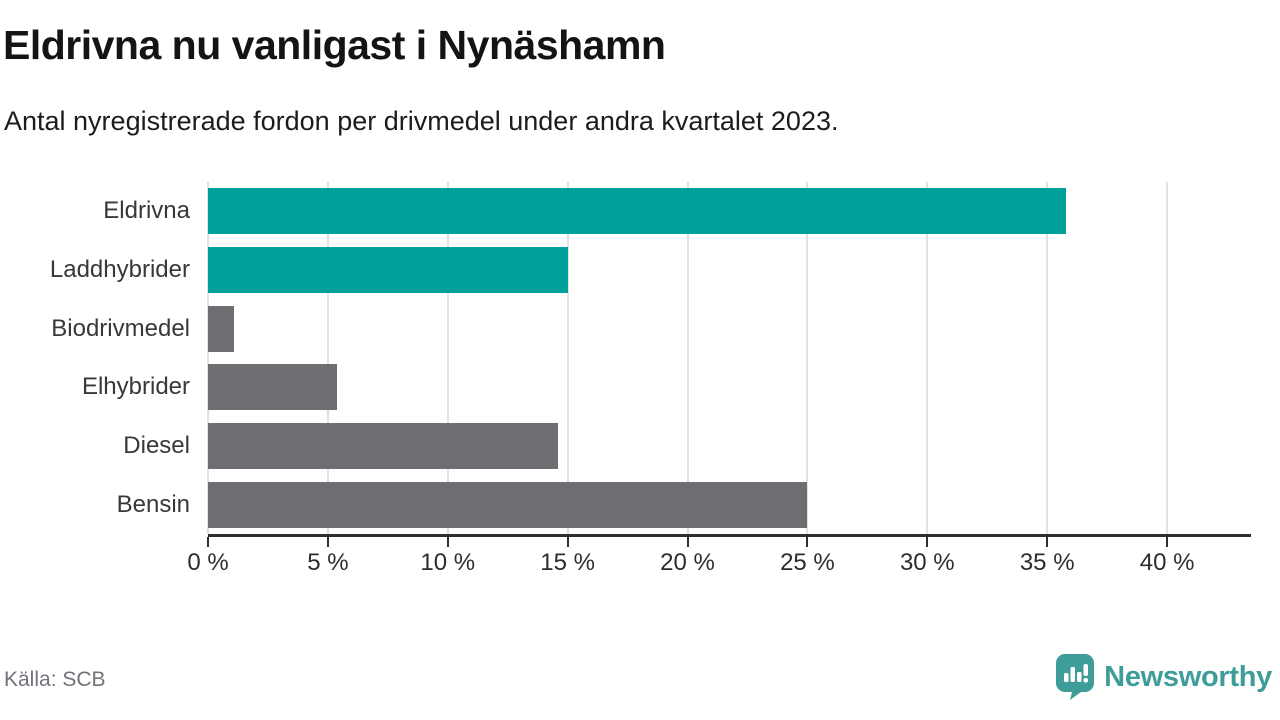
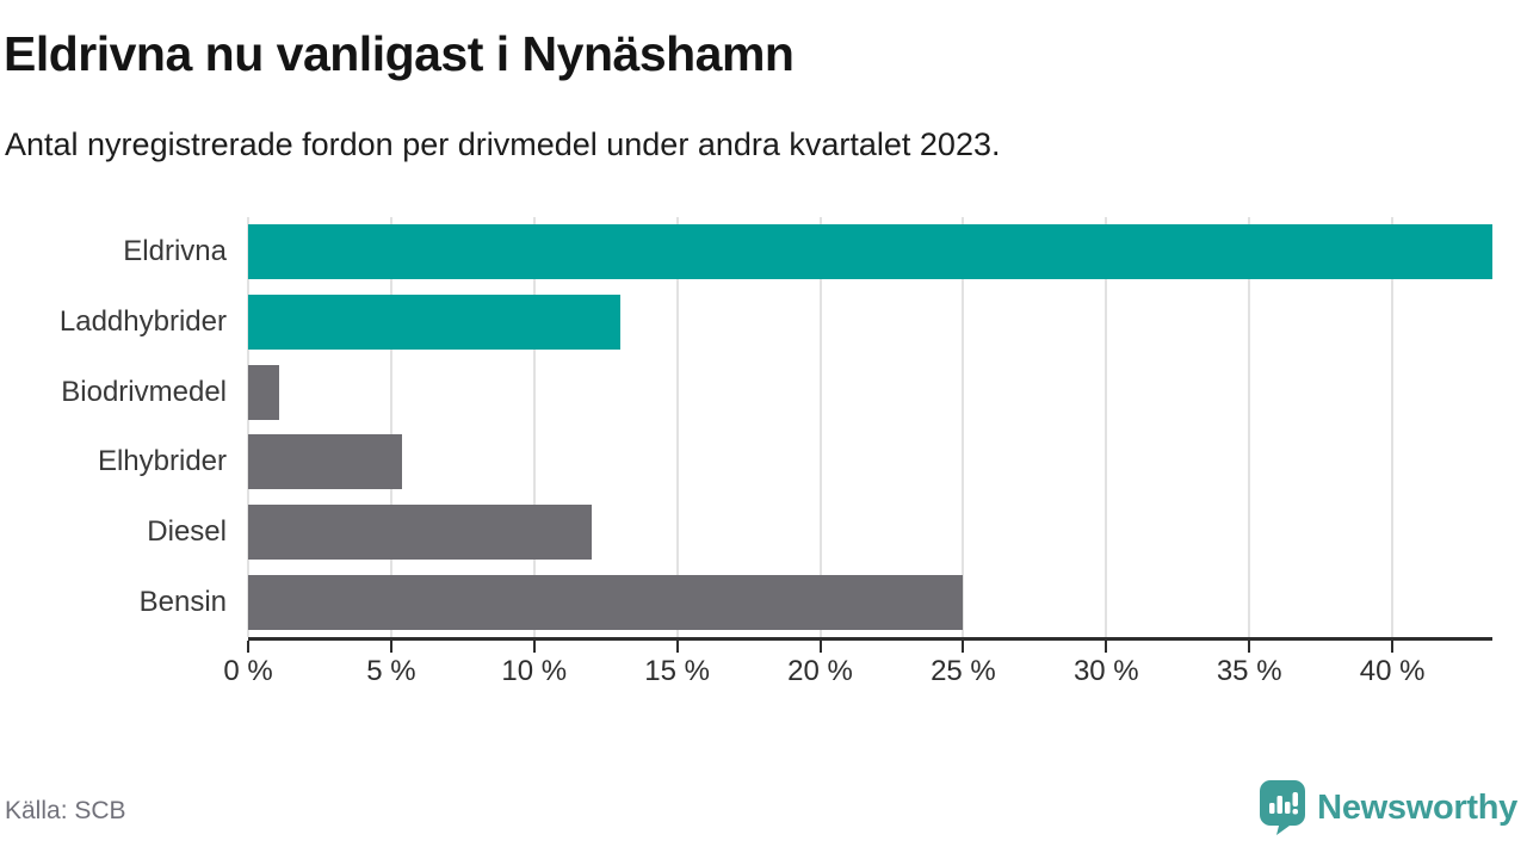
Eldrivna: 35.8% -> 43.5%
Laddhybrider: 15.0% -> 13.0%
Diesel: 14.6% -> 12.0%
